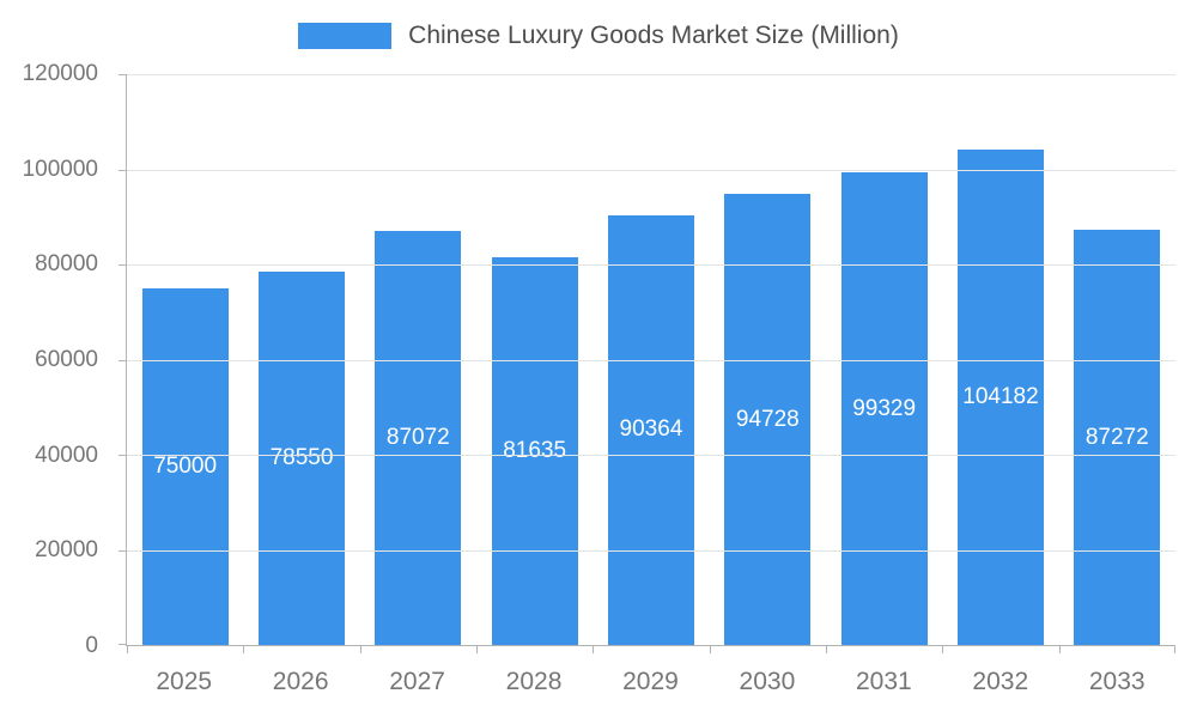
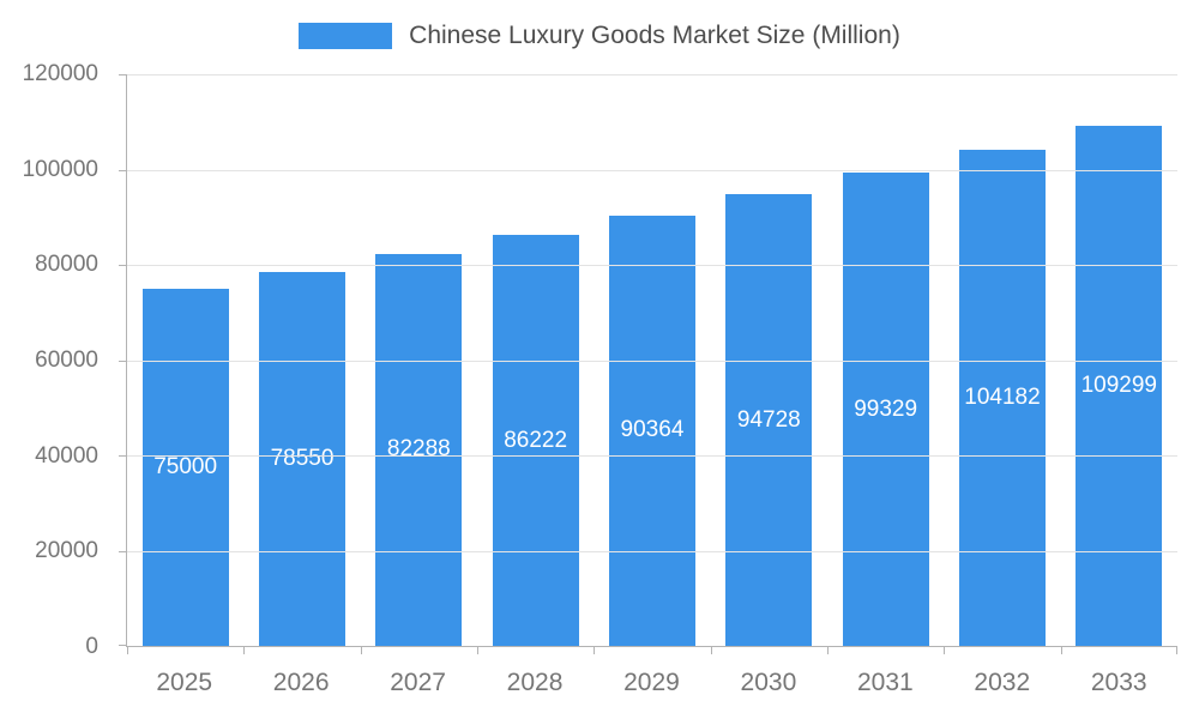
2027: 87072 -> 82288
2028: 81635 -> 86222
2033: 87272 -> 109299
